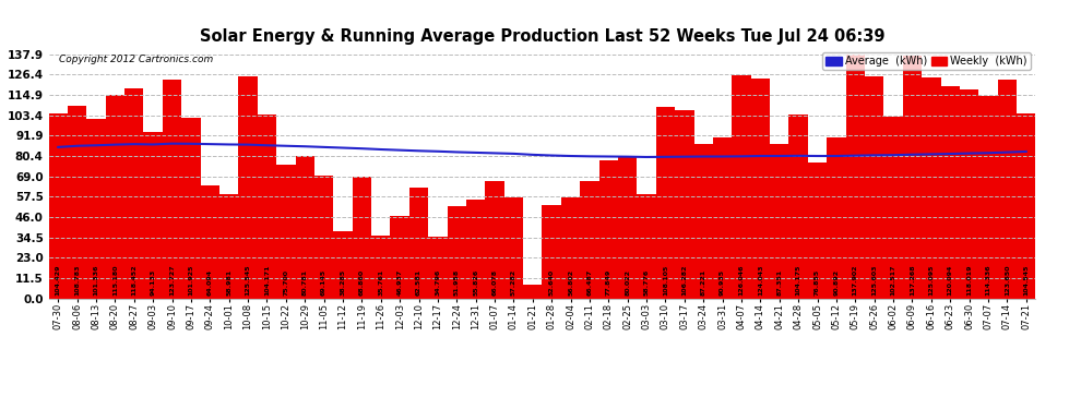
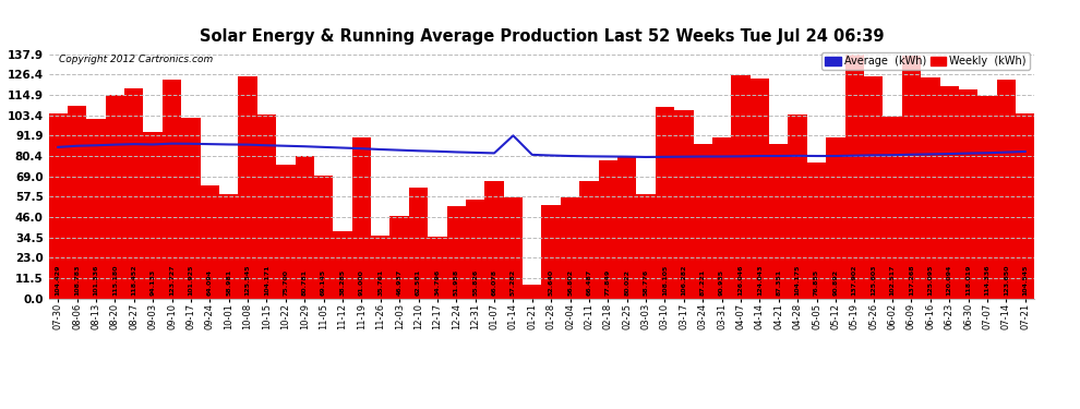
Weekly (kWh)/11-19: 69 -> 91
Average (kWh)/01-14: 82 -> 92
